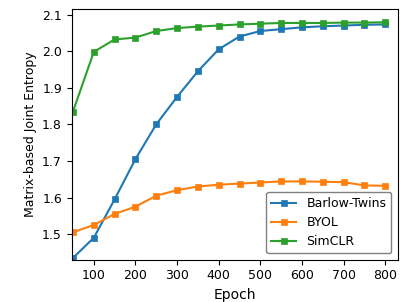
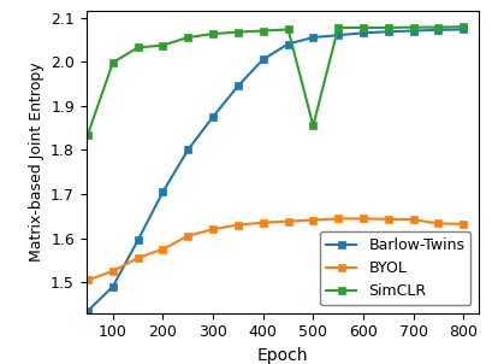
SimCLR/500: 2.075 -> 1.855
